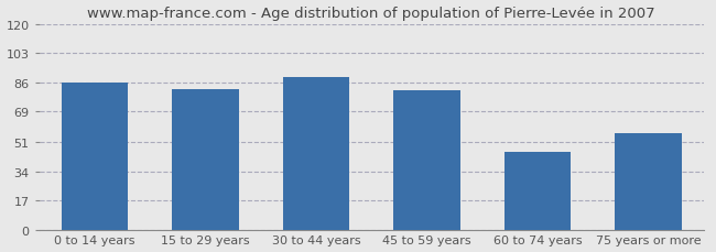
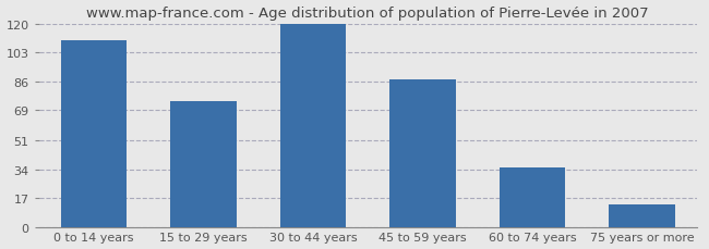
0 to 14 years: 86 -> 110
15 to 29 years: 82 -> 74
30 to 44 years: 89 -> 120
45 to 59 years: 81 -> 87
60 to 74 years: 45 -> 35
75 years or more: 56 -> 13
